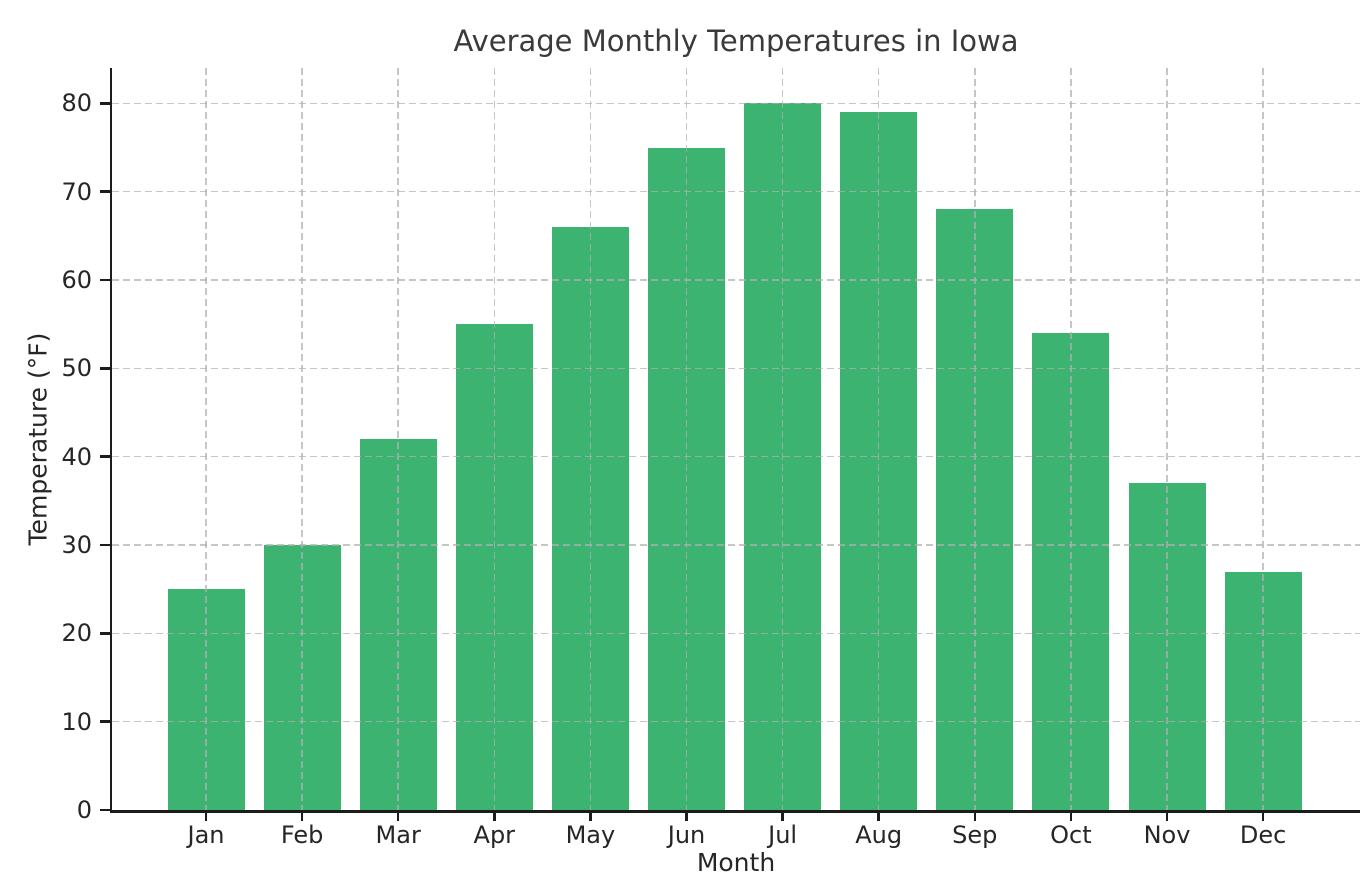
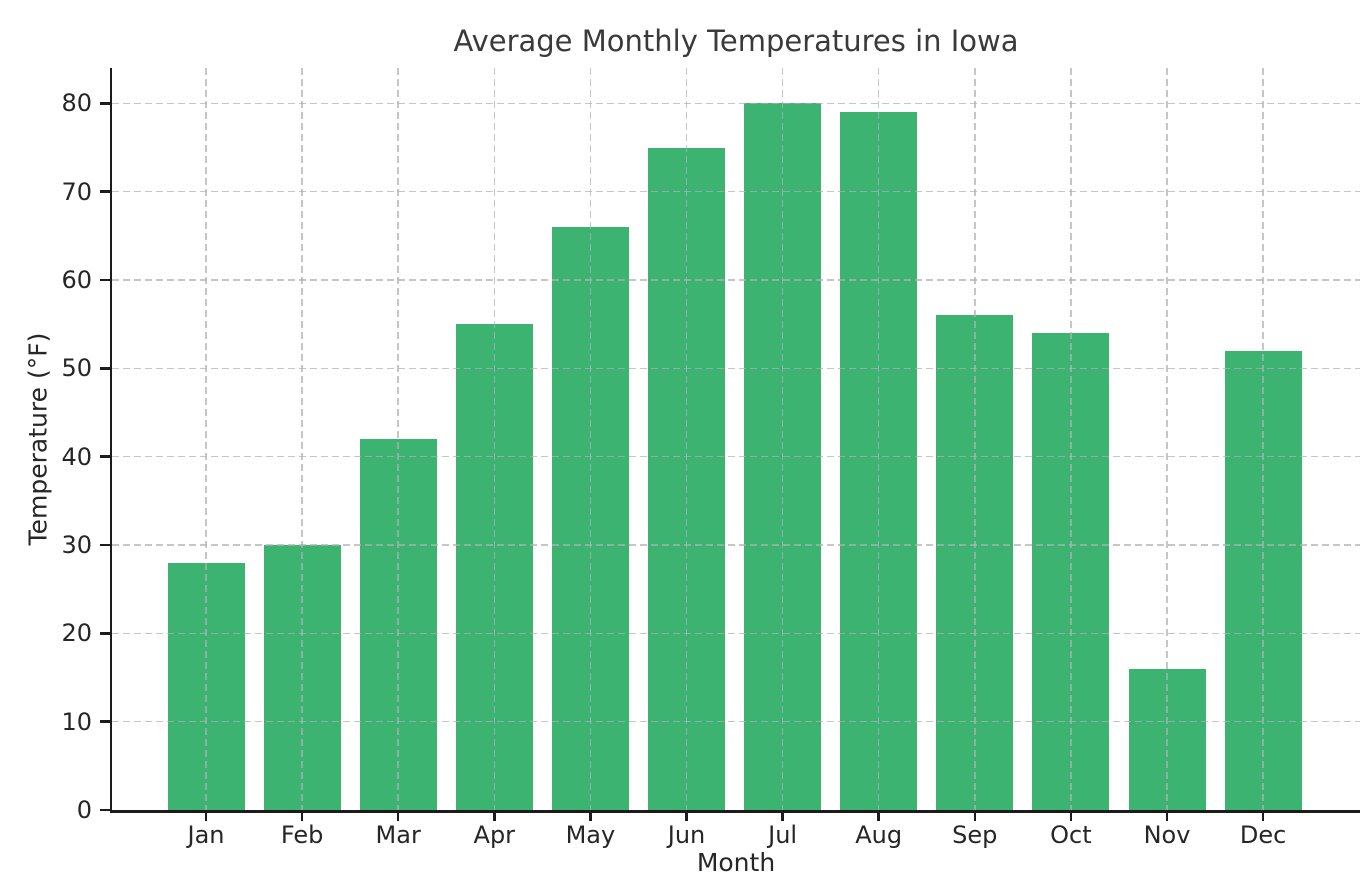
Jan: 25 -> 28
Sep: 68 -> 56
Nov: 37 -> 16
Dec: 27 -> 52
